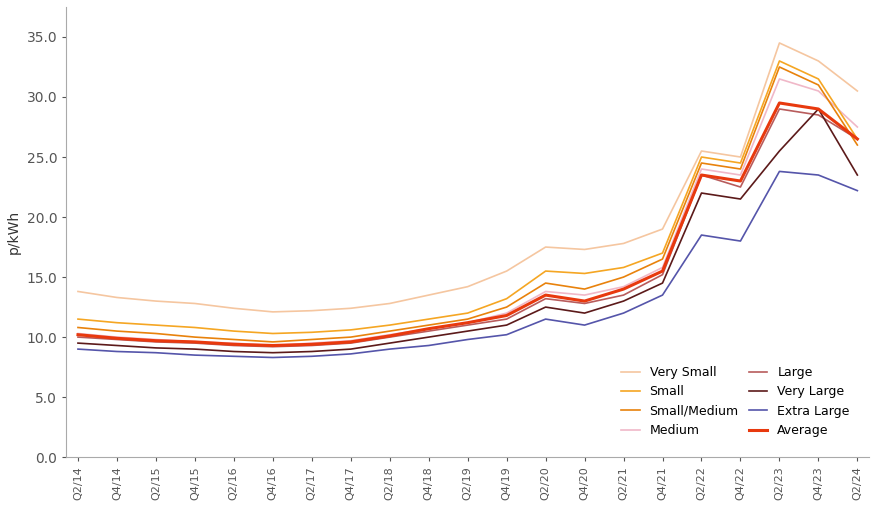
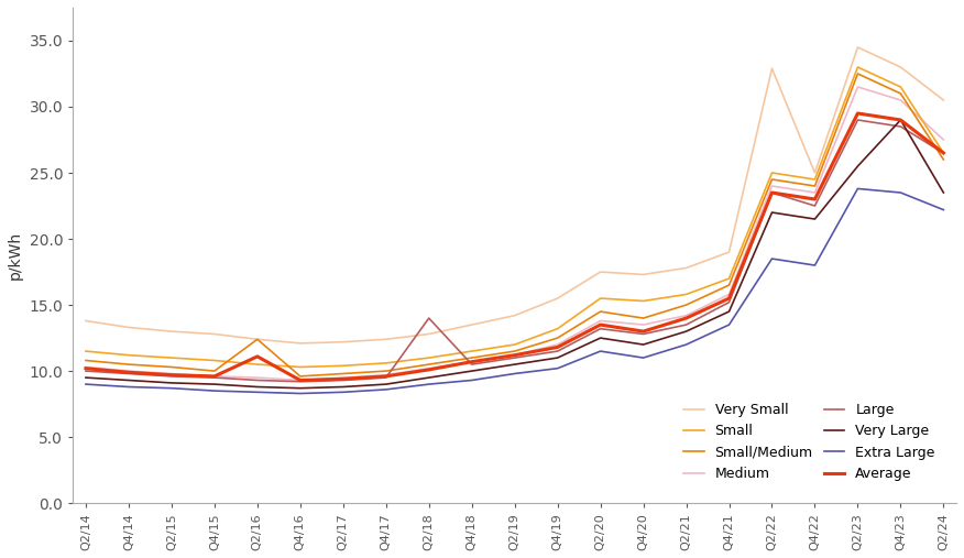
Small/Medium/Q2/16: 9.8 -> 12.4
Average/Q2/16: 9.4 -> 11.1
Large/Q2/18: 10.0 -> 14.0
Very Small/Q2/22: 25.5 -> 32.9
